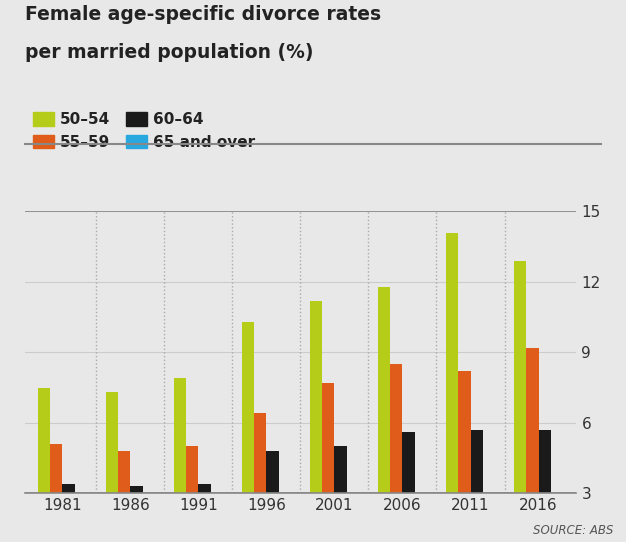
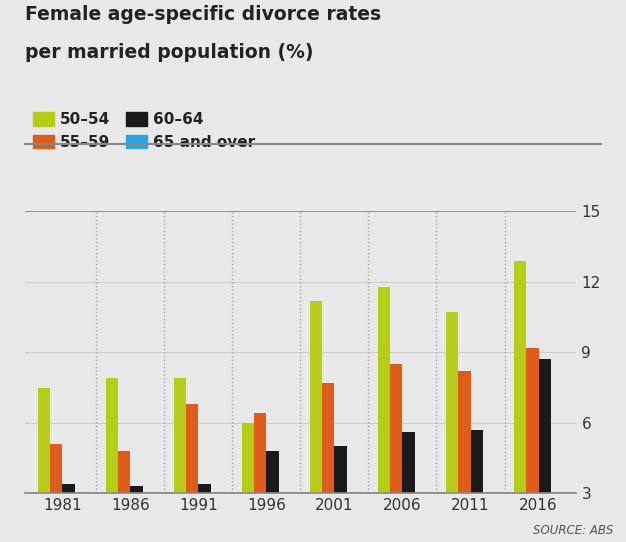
50–54/1986: 7.3 -> 7.9
55–59/1991: 5.0 -> 6.8
50–54/1996: 10.3 -> 6.0
50–54/2011: 14.1 -> 10.7
60–64/2016: 5.7 -> 8.7
